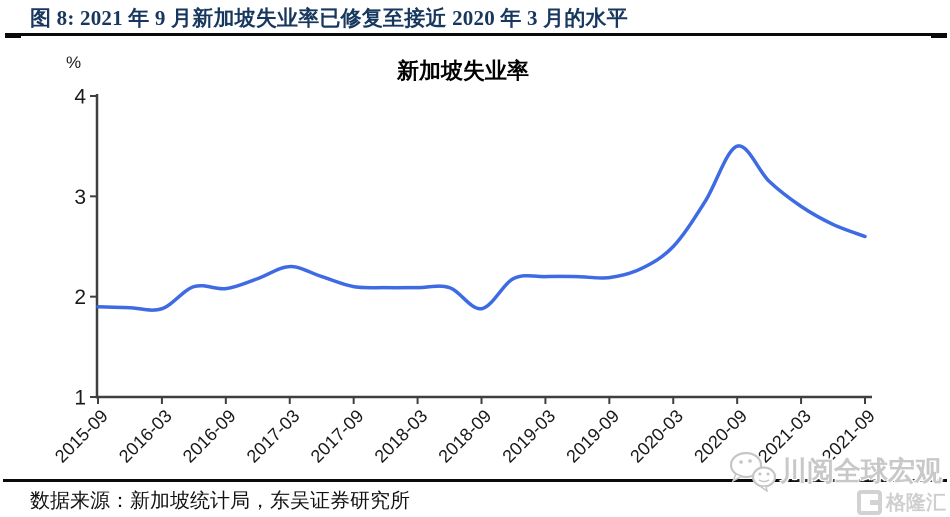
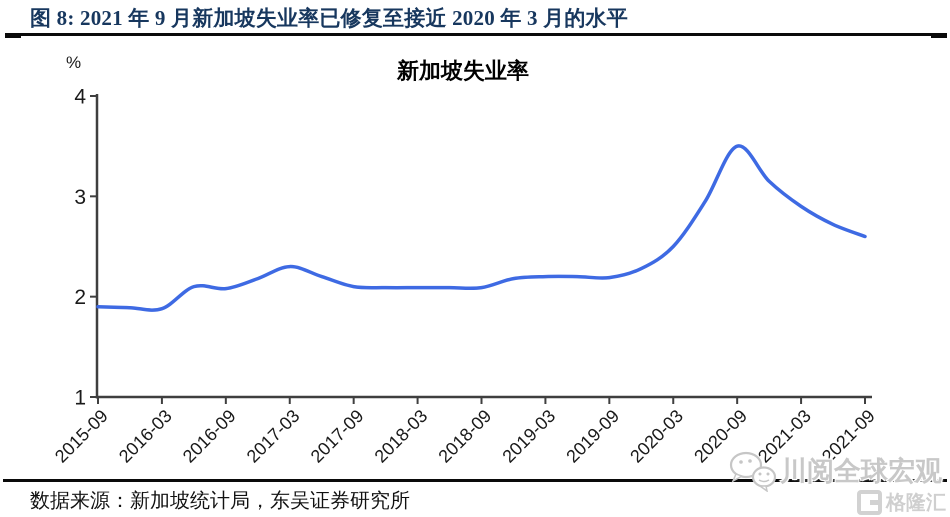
2018-09: 1.88 -> 2.09
